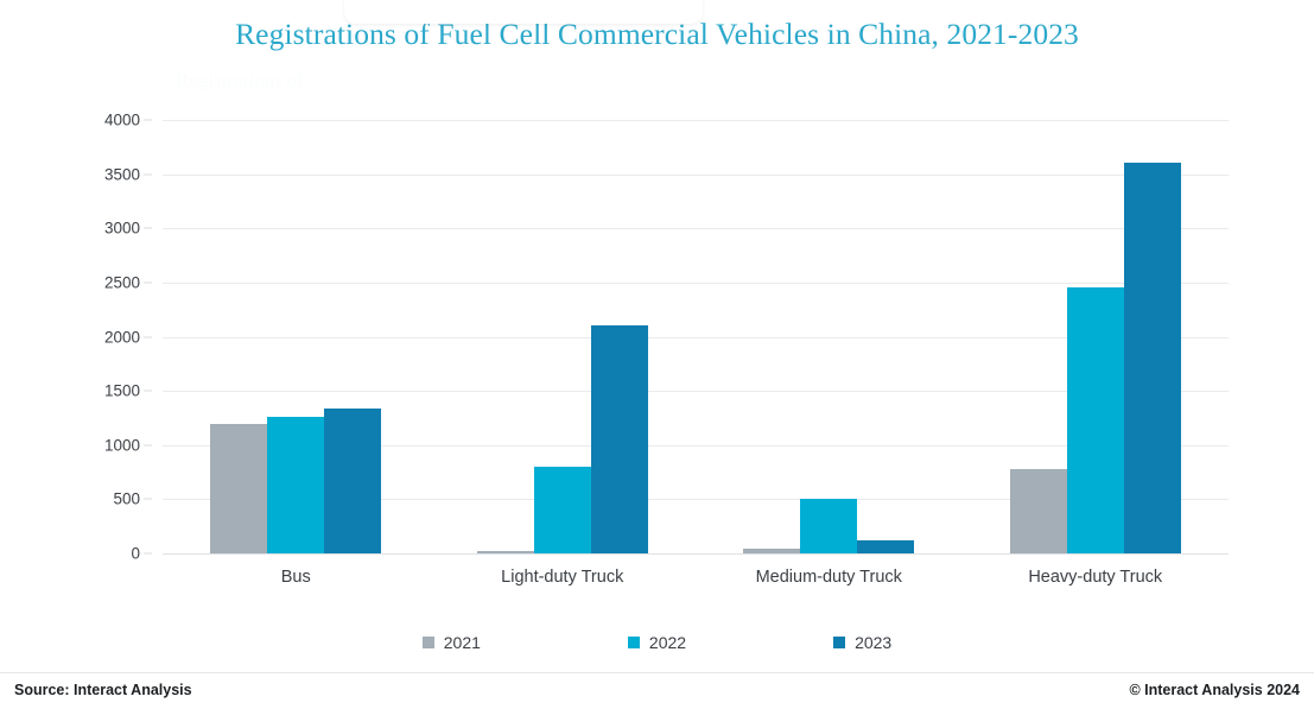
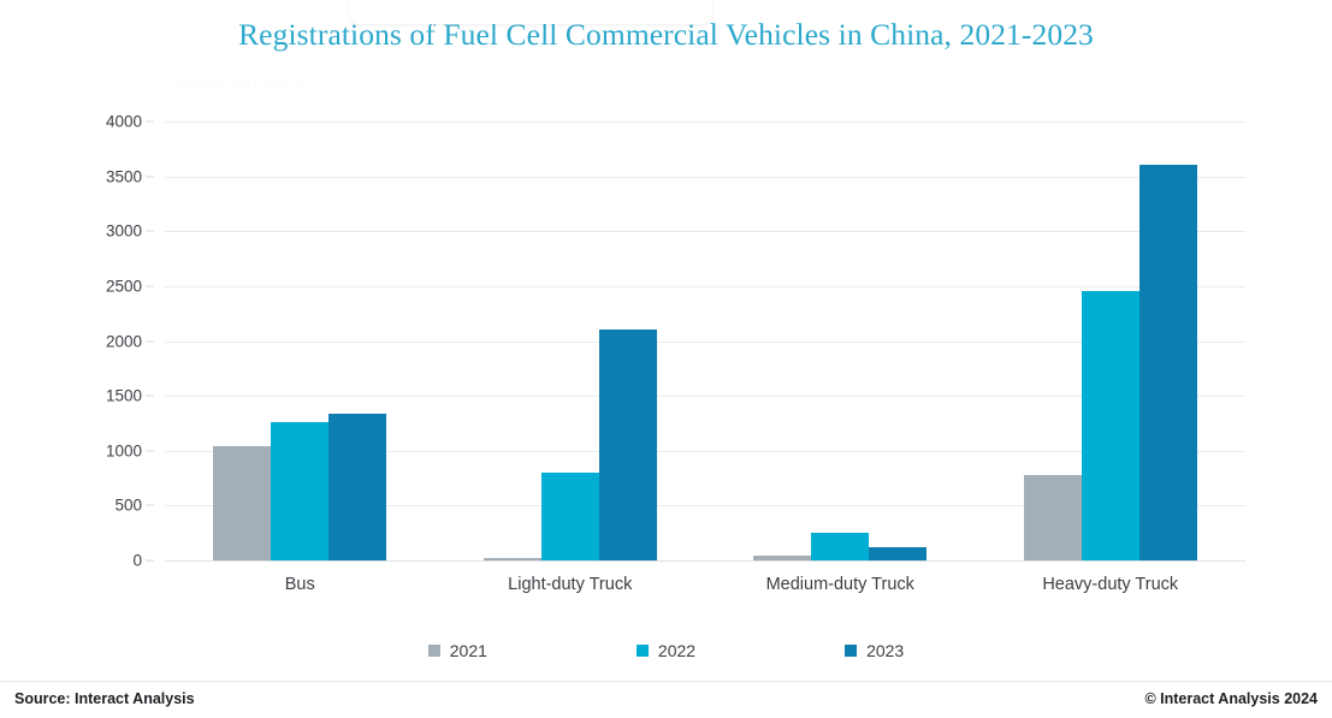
2021/Bus: 1200 -> 1000
2022/Medium-duty Truck: 500 -> 200
